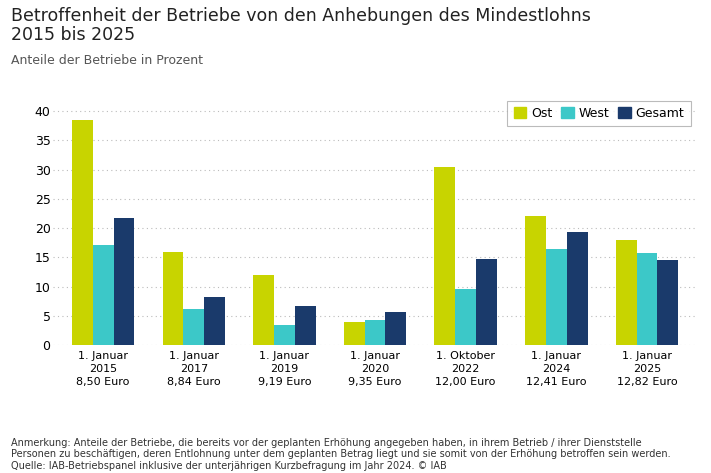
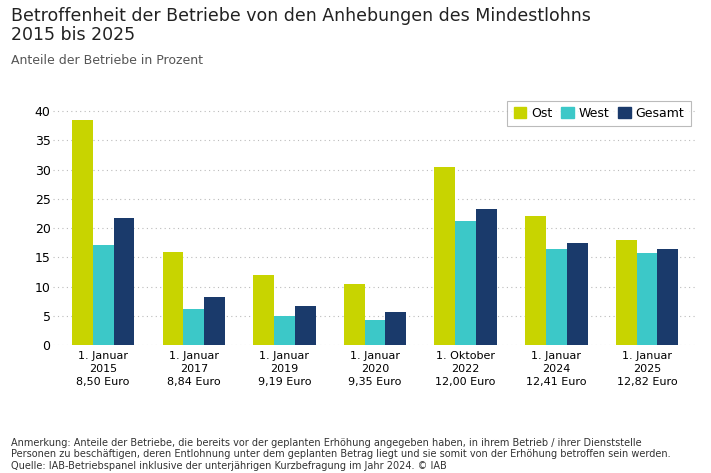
West/1. Januar 2019 9,19 Euro: 3.4 -> 5.0
Ost/1. Januar 2020 9,35 Euro: 4.0 -> 10.5
West/1. Oktober 2022 12,00 Euro: 9.6 -> 21.3
Gesamt/1. Oktober 2022 12,00 Euro: 14.8 -> 23.3
Gesamt/1. Januar 2024 12,41 Euro: 19.4 -> 17.5
Gesamt/1. Januar 2025 12,82 Euro: 14.6 -> 16.5
